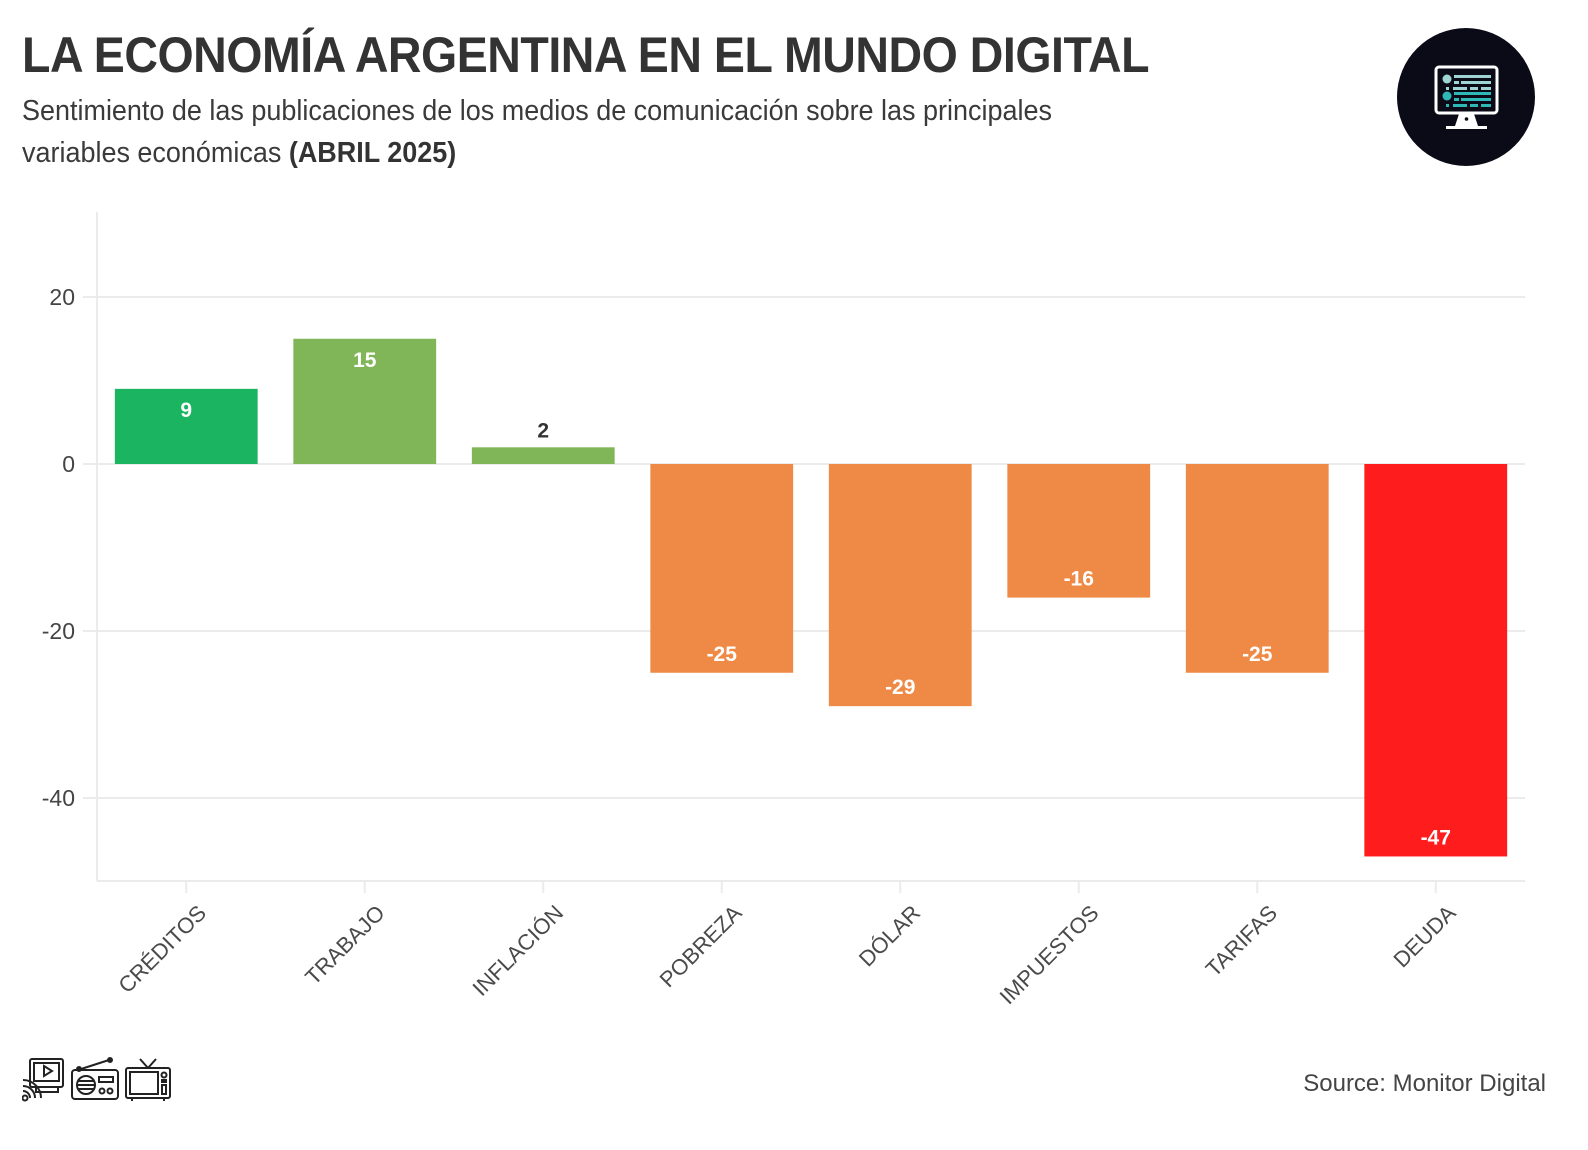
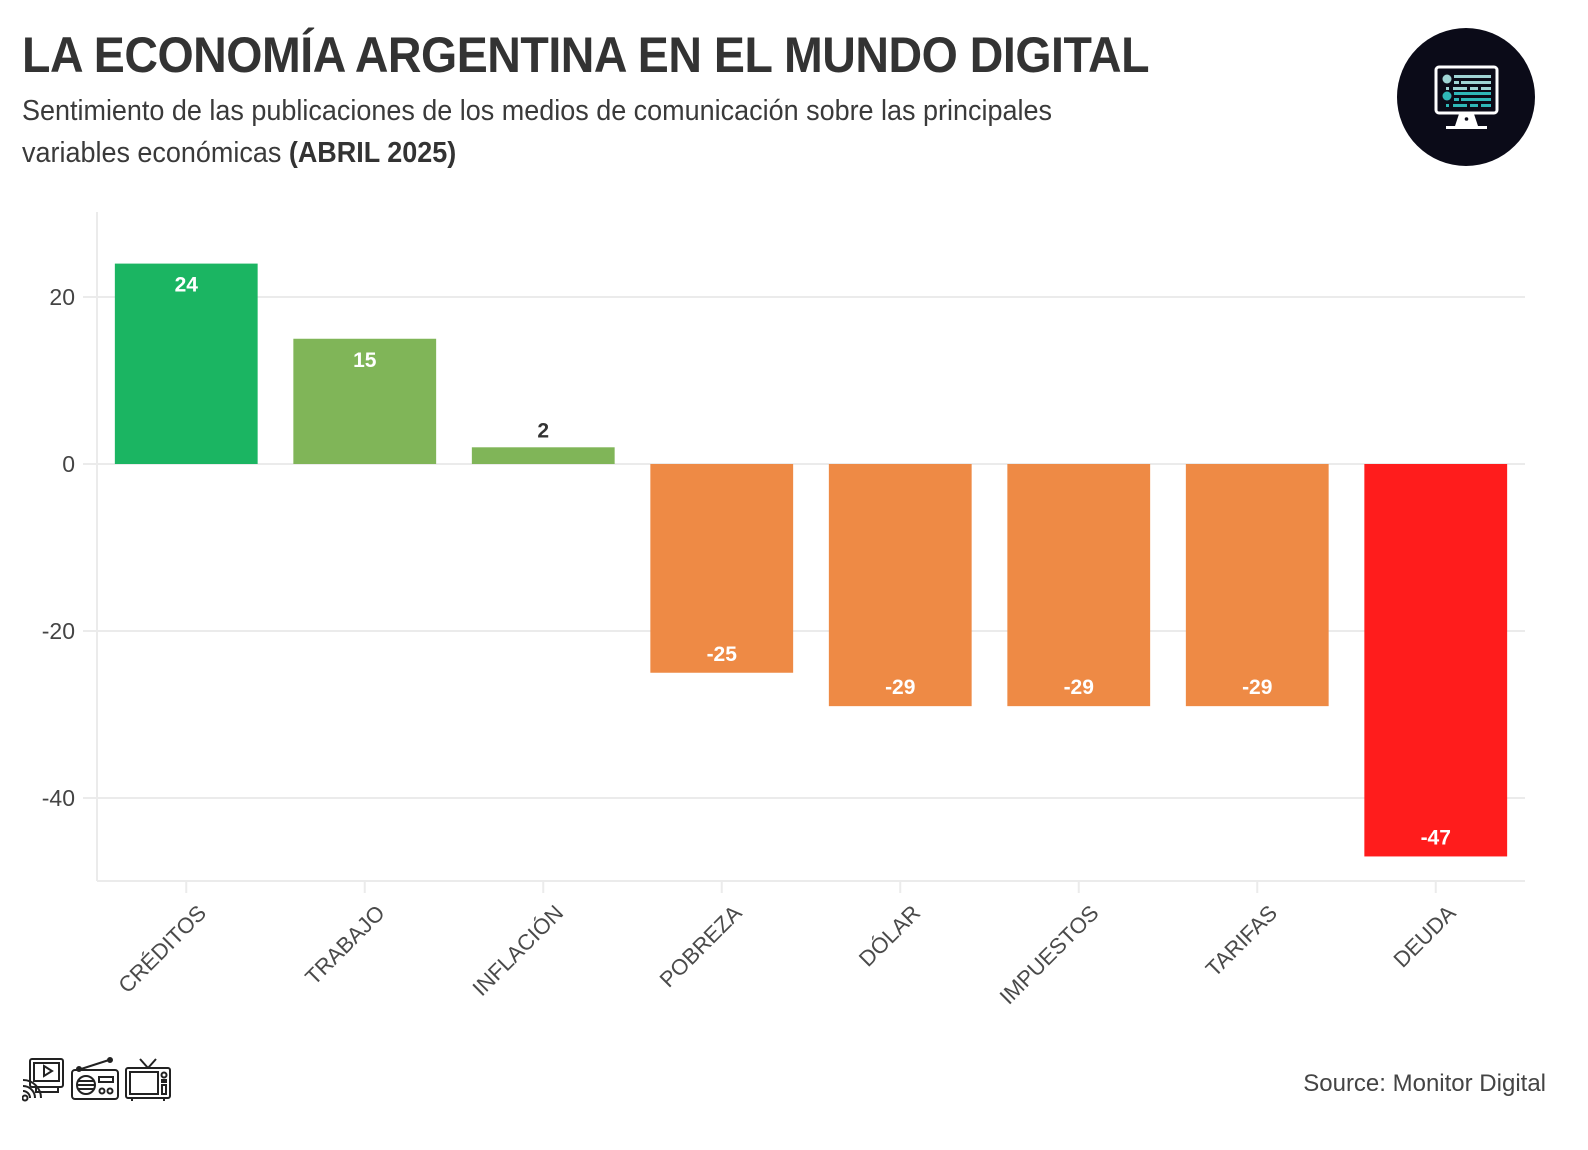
CRÉDITOS: 9 -> 24
IMPUESTOS: -16 -> -29
TARIFAS: -25 -> -29
